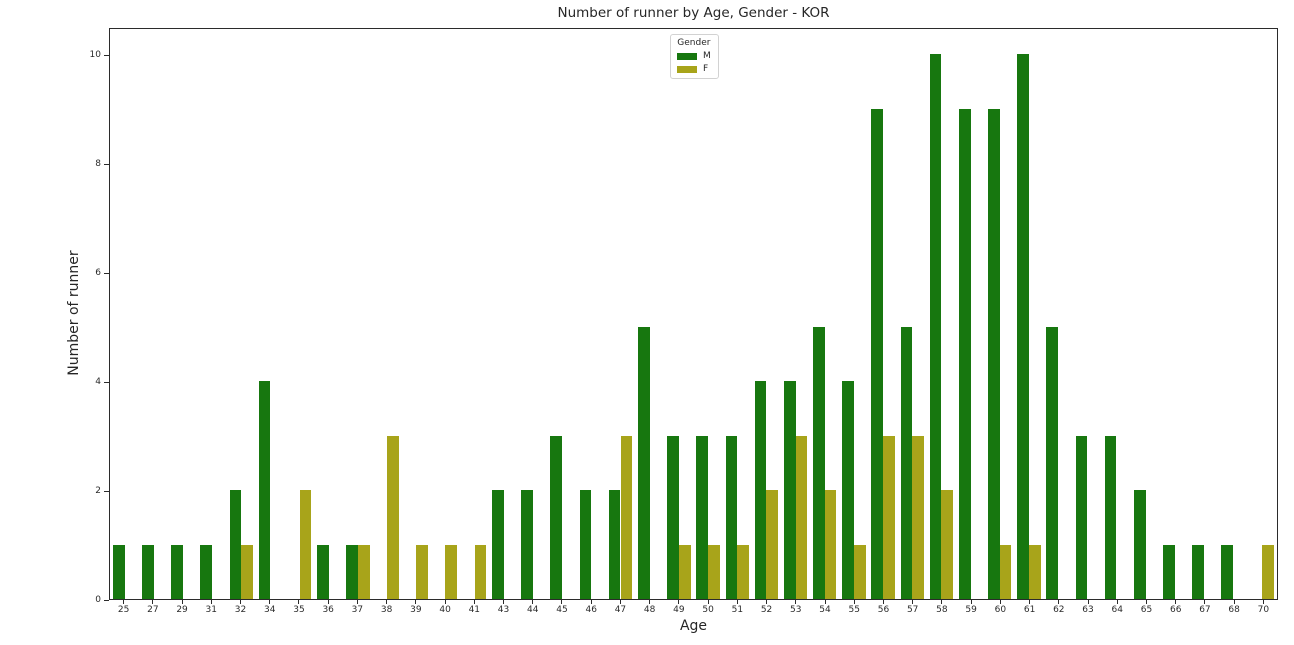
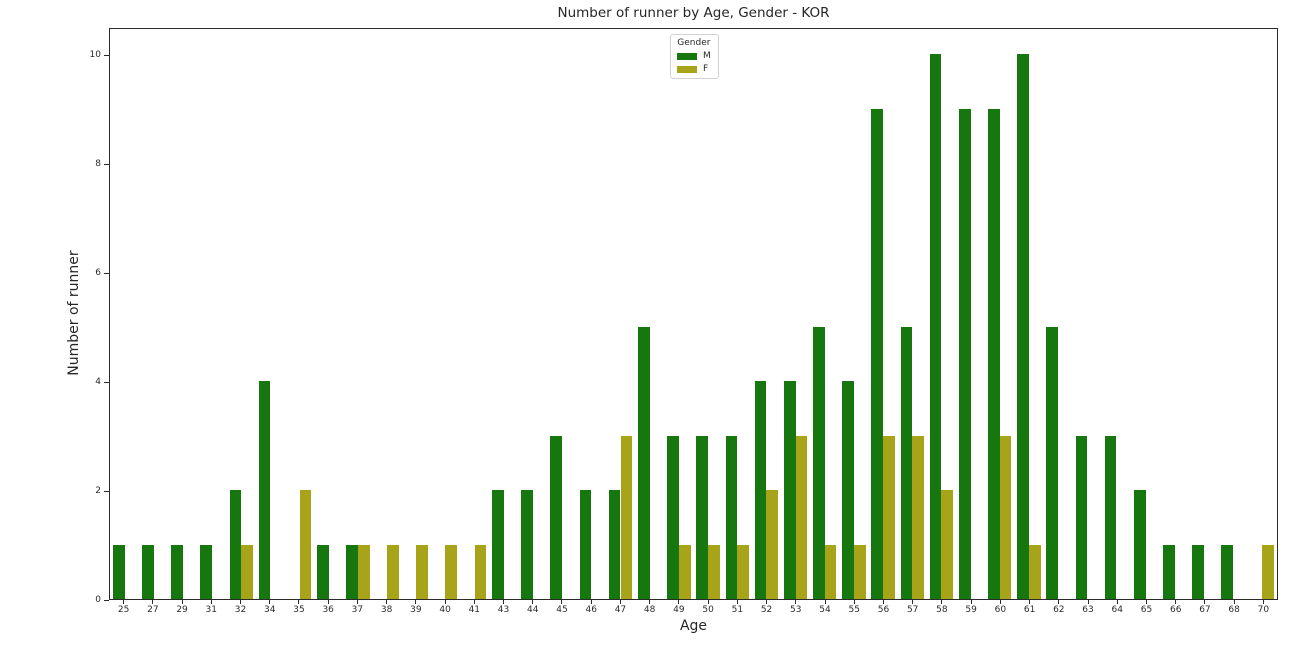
F/38: 3 -> 1
F/54: 2 -> 1
F/60: 1 -> 3
